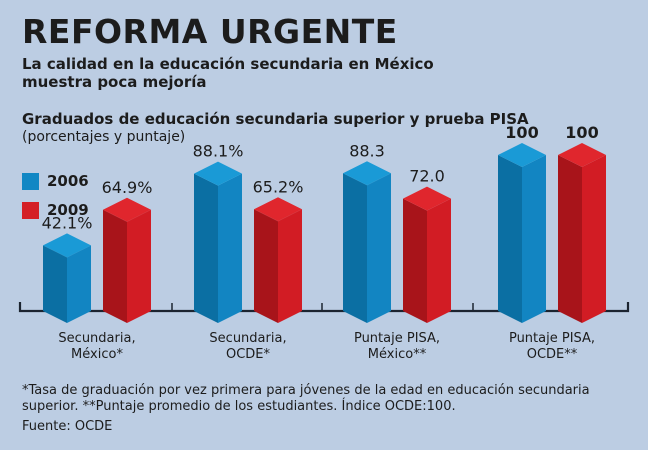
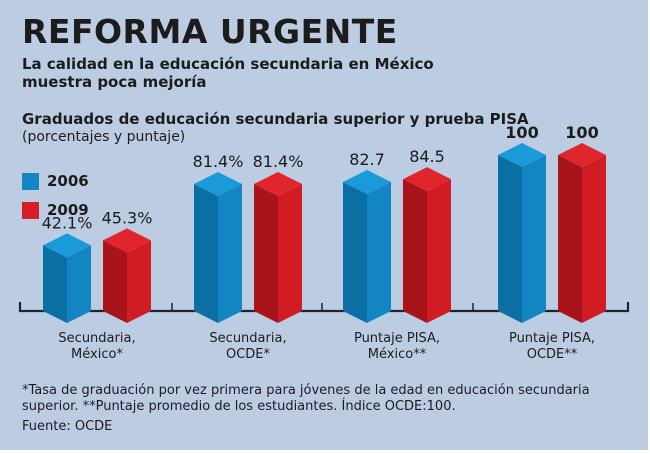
2009/Secundaria, México*: 64.9% -> 45.3%
2006/Secundaria, OCDE*: 88.1% -> 81.4%
2009/Secundaria, OCDE*: 65.2% -> 81.4%
2006/Puntaje PISA, México**: 88.3 -> 82.7
2009/Puntaje PISA, México**: 72.0 -> 84.5
